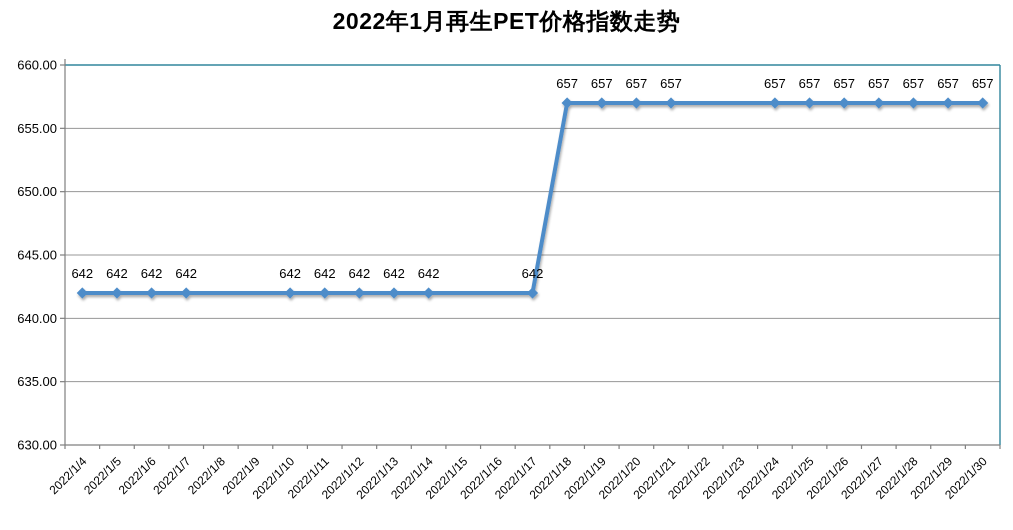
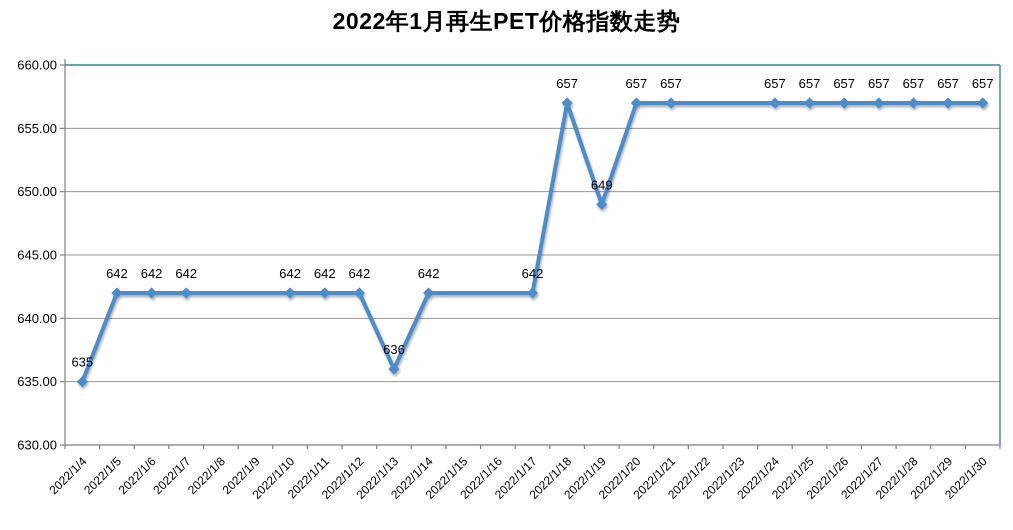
2022/1/4: 642 -> 635
2022/1/13: 642 -> 636
2022/1/19: 657 -> 649
